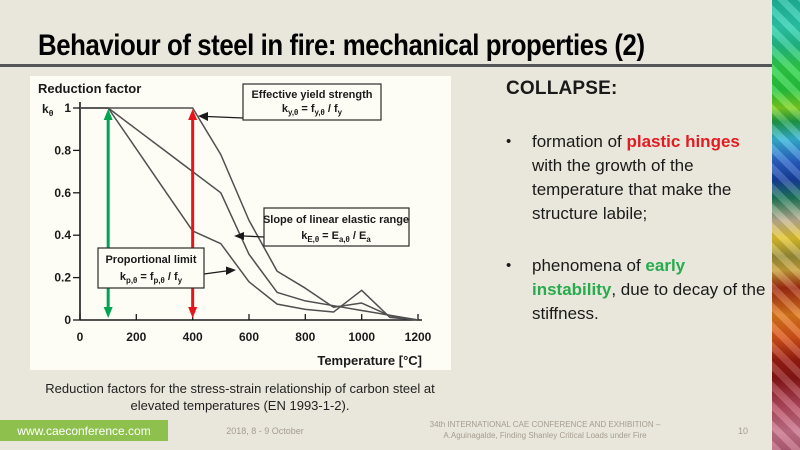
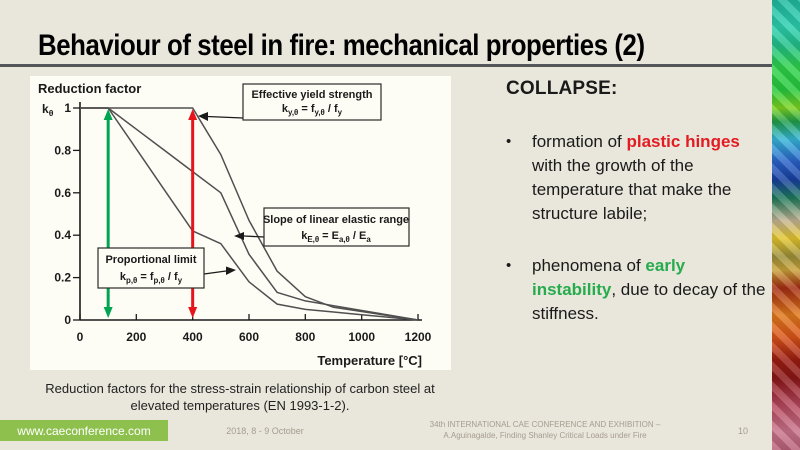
Effective yield strength/800: 0.15 -> 0.11
Effective yield strength/1000: 0.08 -> 0.04
Proportional limit/1000: 0.14 -> 0.03
